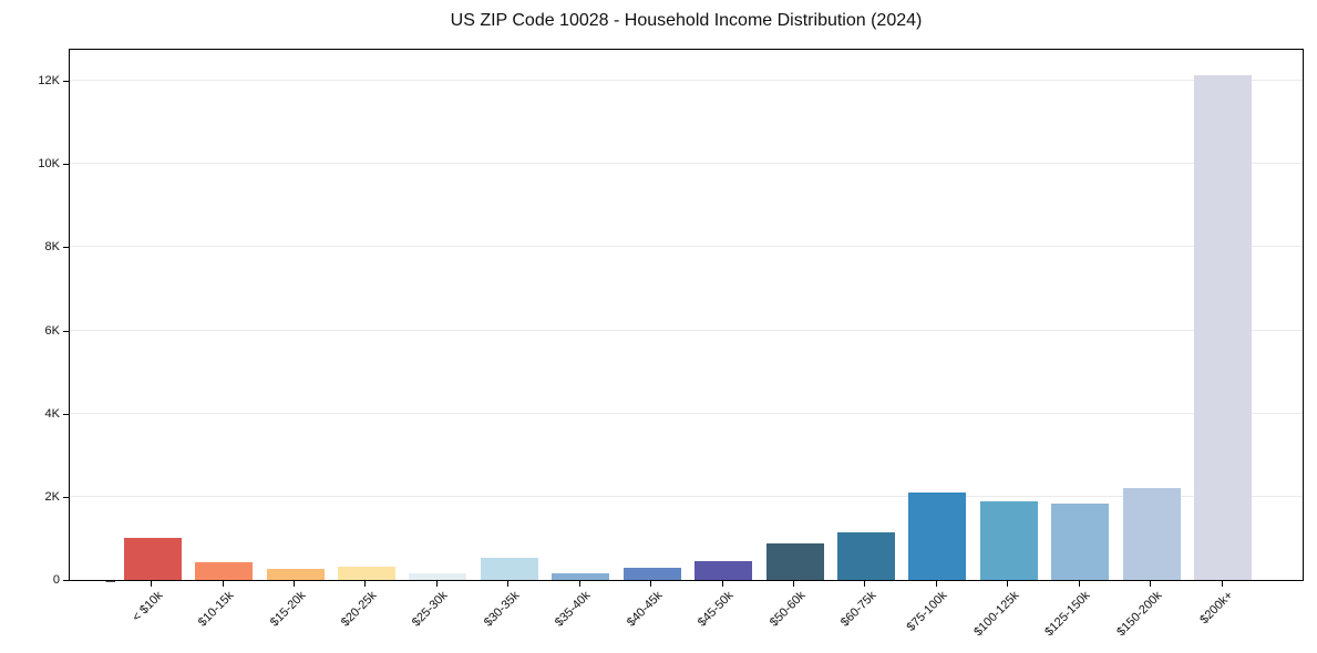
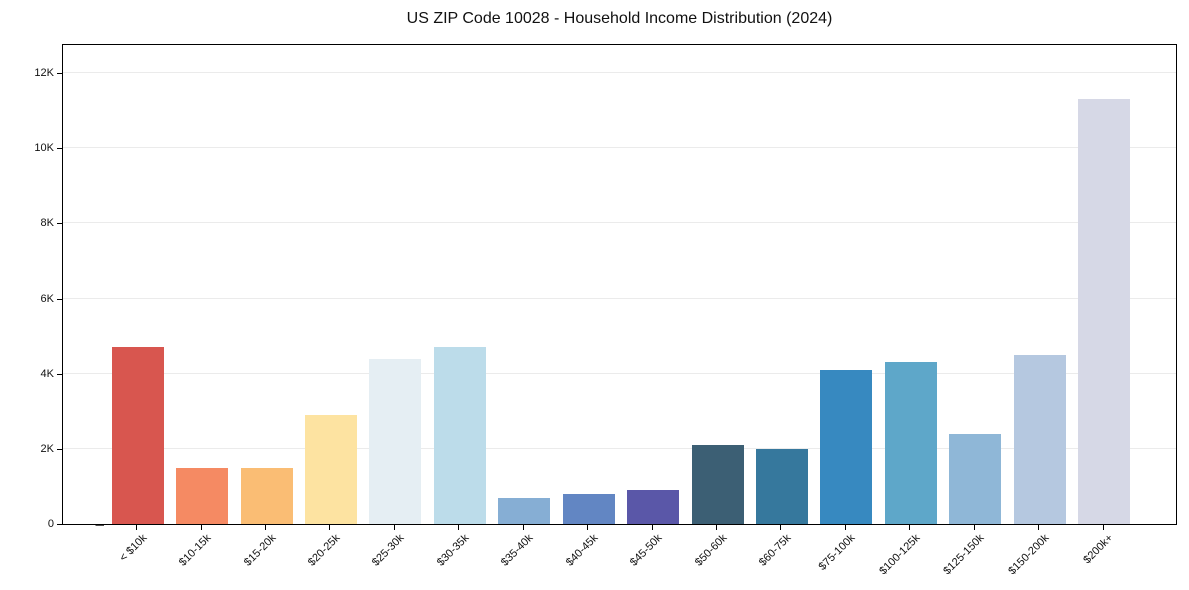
< $10k: 1.0K -> 4.7K
$10-15k: 0.4K -> 1.5K
$15-20k: 0.3K -> 1.5K
$20-25k: 0.3K -> 2.9K
$25-30k: 0.2K -> 4.4K
$30-35k: 0.5K -> 4.7K
$35-40k: 0.2K -> 0.7K
$40-45k: 0.3K -> 0.8K
$45-50k: 0.4K -> 0.9K
$50-60k: 0.9K -> 2.1K
$60-75k: 1.2K -> 2.0K
$75-100k: 2.1K -> 4.1K
$100-125k: 1.9K -> 4.3K
$125-150k: 1.8K -> 2.4K
$150-200k: 2.2K -> 4.5K
$200k+: 12.2K -> 11.3K
